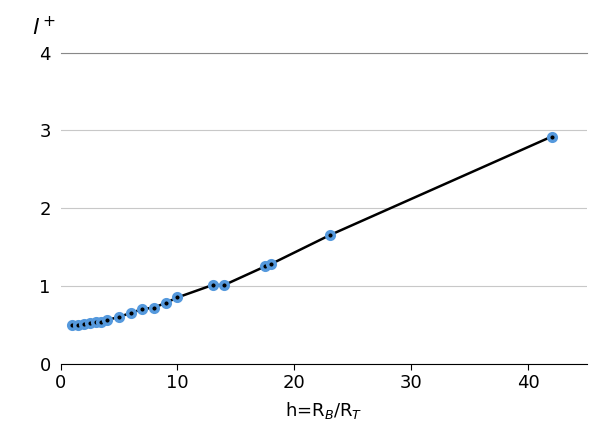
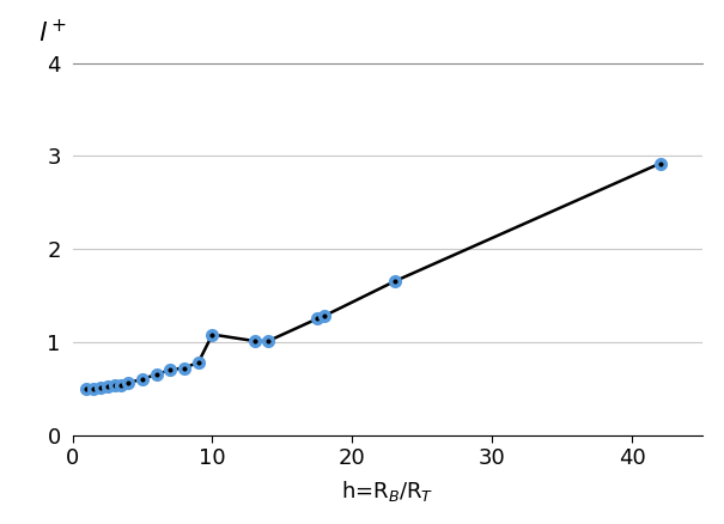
10: 0.85 -> 1.08
